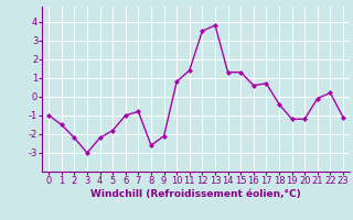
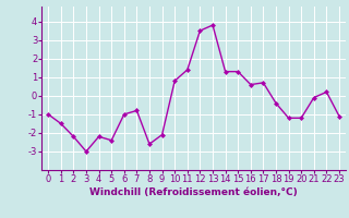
5: -1.8 -> -2.4
